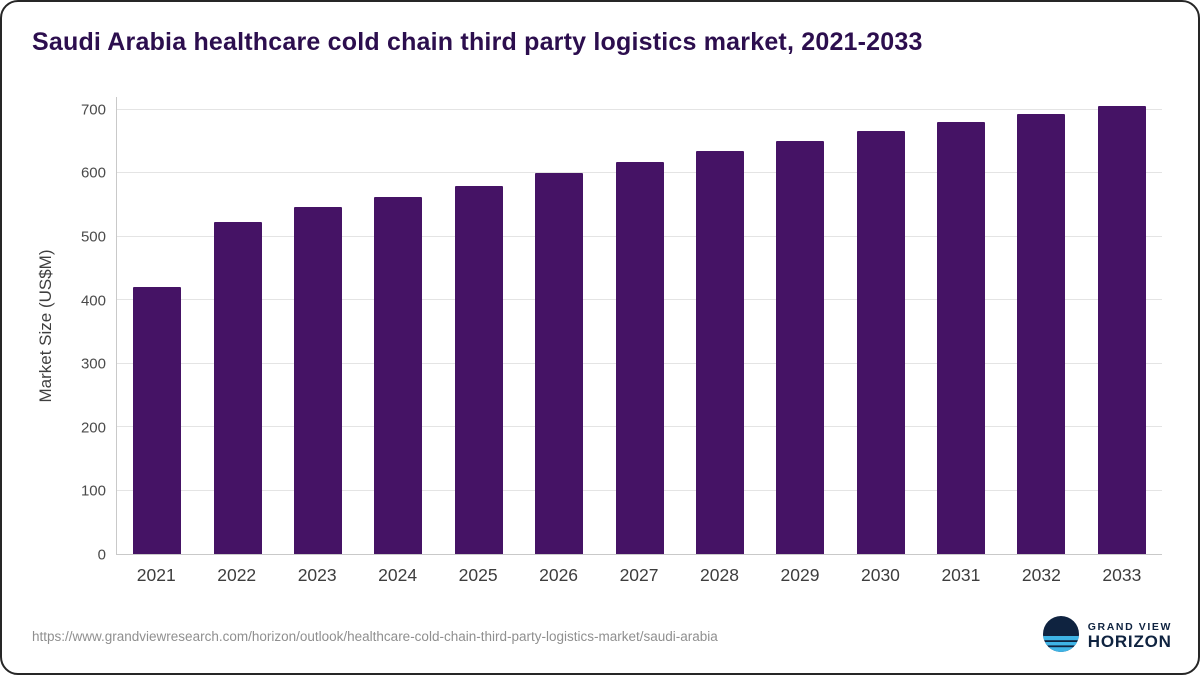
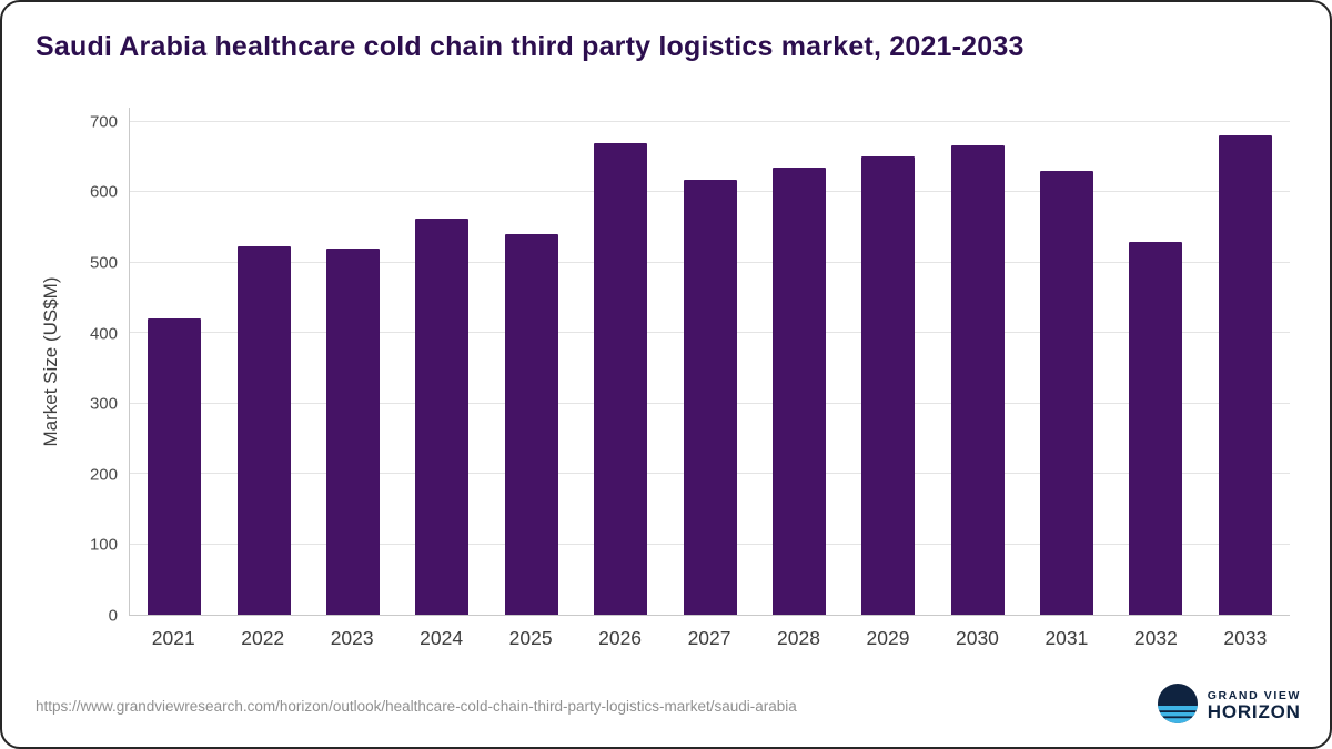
2023: 550 -> 520
2025: 580 -> 540
2026: 600 -> 670
2031: 680 -> 630
2032: 690 -> 530
2033: 710 -> 680
